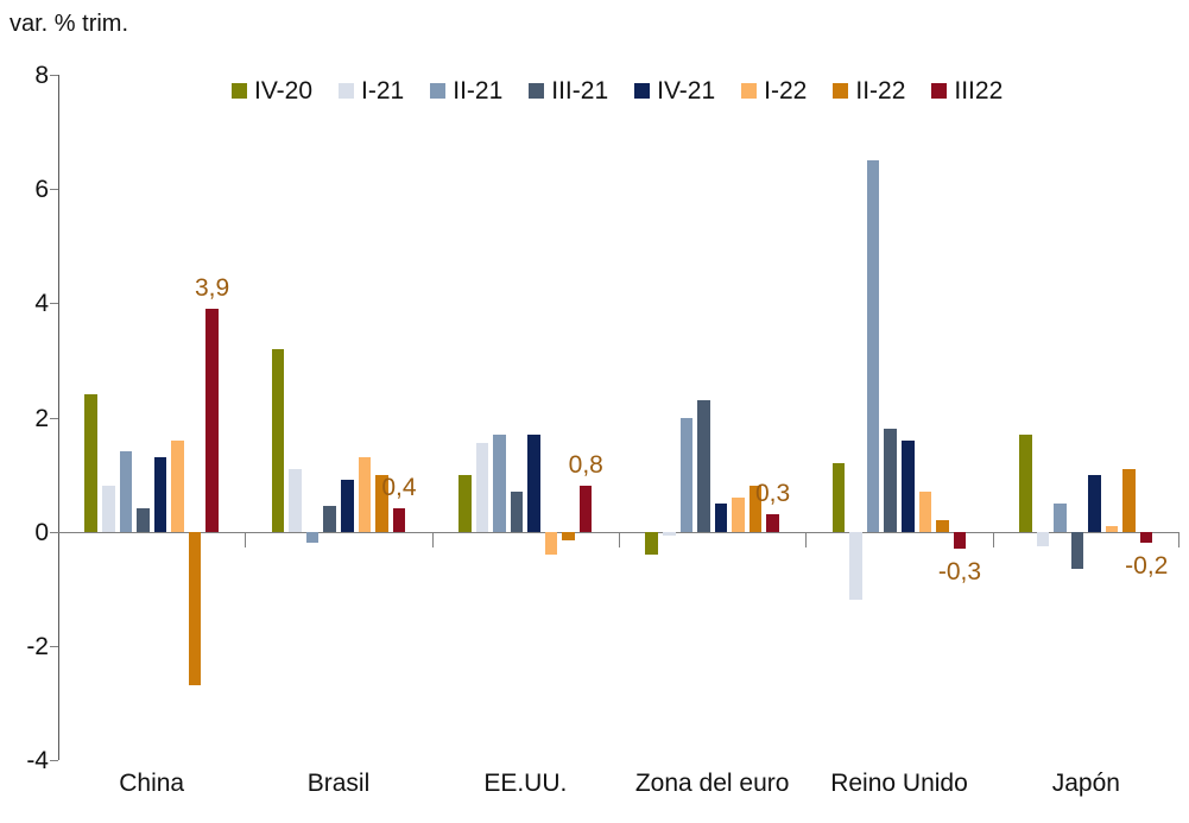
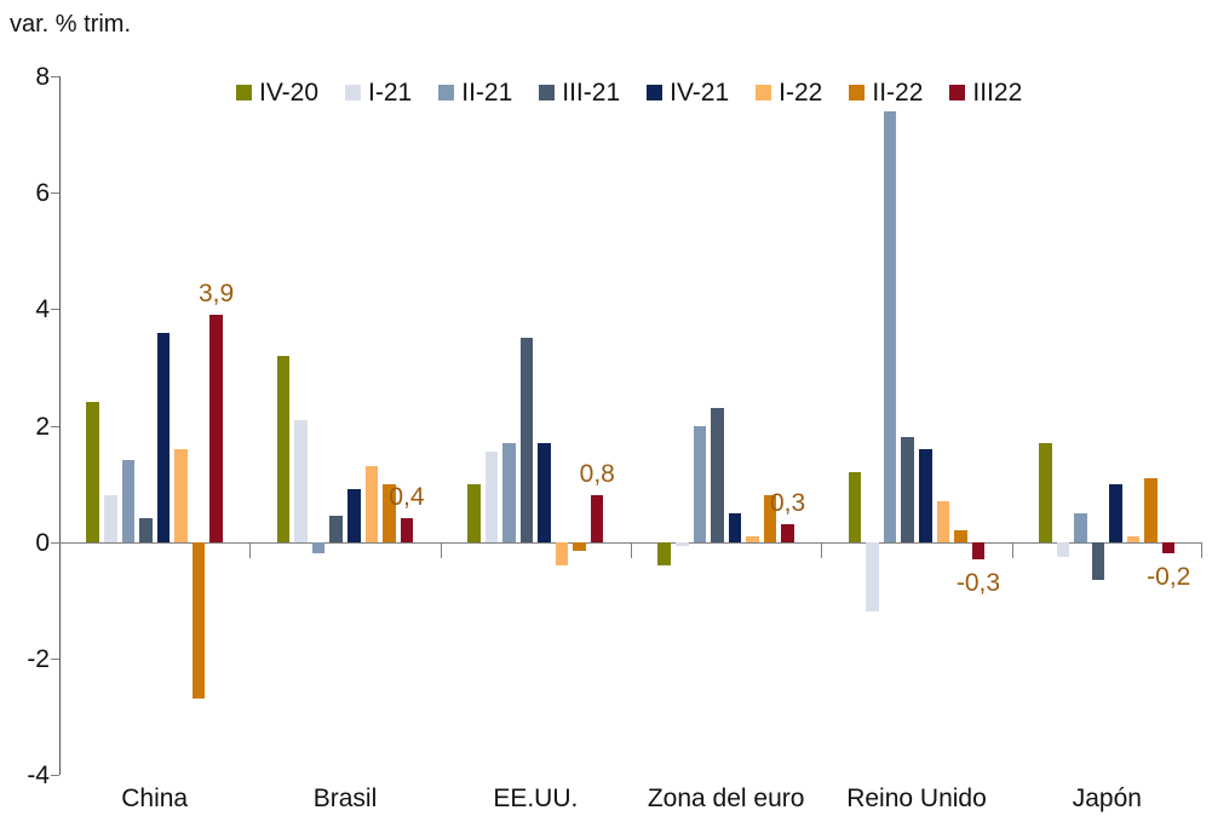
IV-21/China: 1.3 -> 3.6
I-21/Brasil: 1.1 -> 2.1
III-21/EE.UU.: 0.7 -> 3.5
I-22/Zona del euro: 0.6 -> 0.1
II-21/Reino Unido: 6.5 -> 7.4
